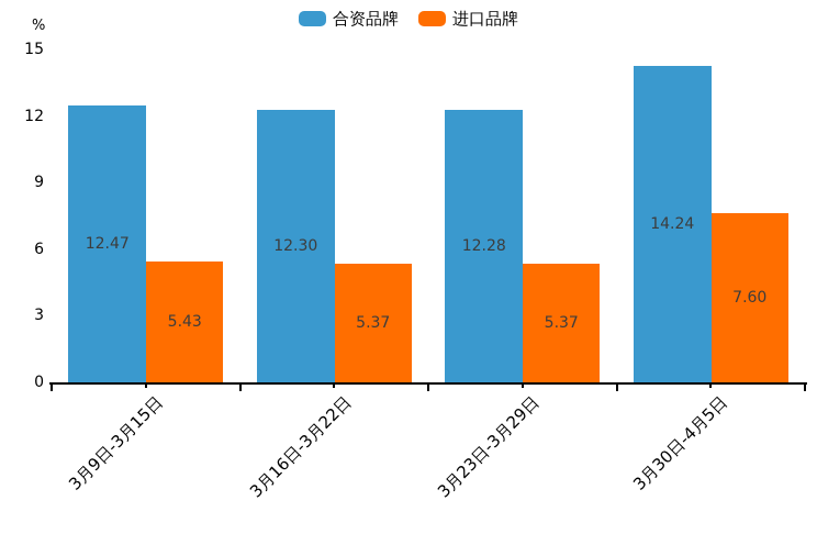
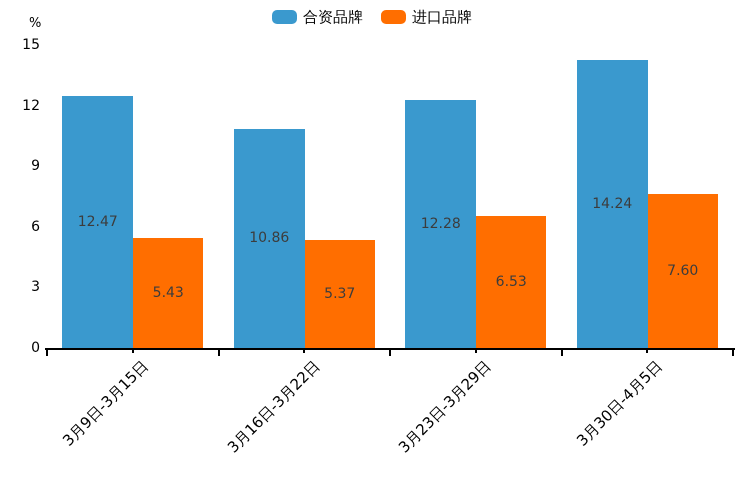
合资品牌/3月16日-3月22日: 12.30 -> 10.86
进口品牌/3月23日-3月29日: 5.37 -> 6.53
